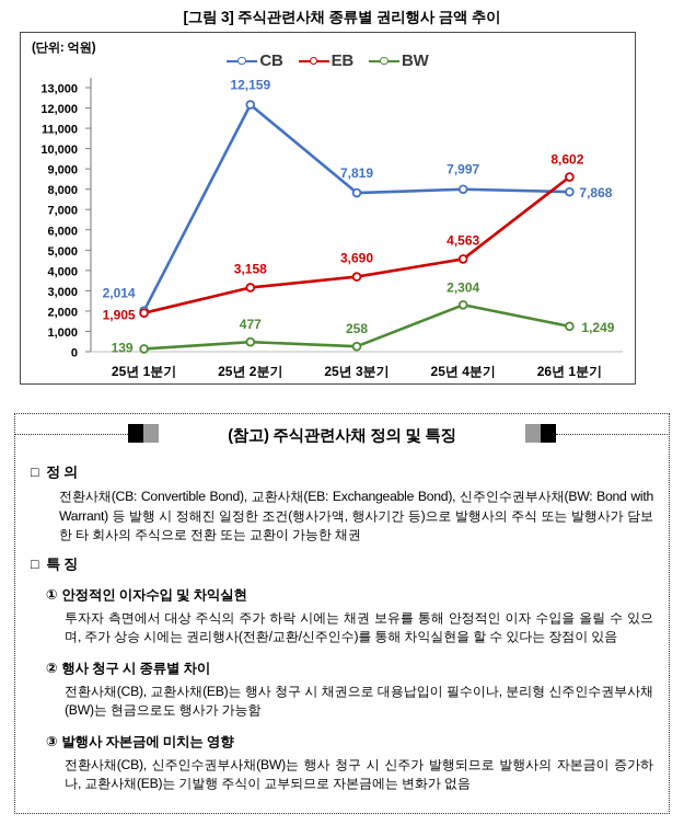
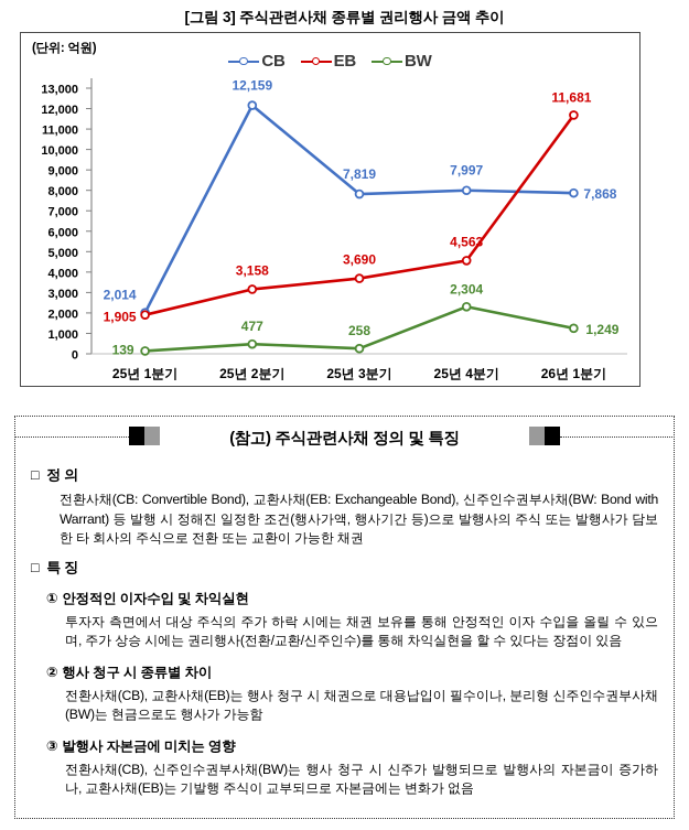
EB/26년 1분기: 8,602 -> 11,681
